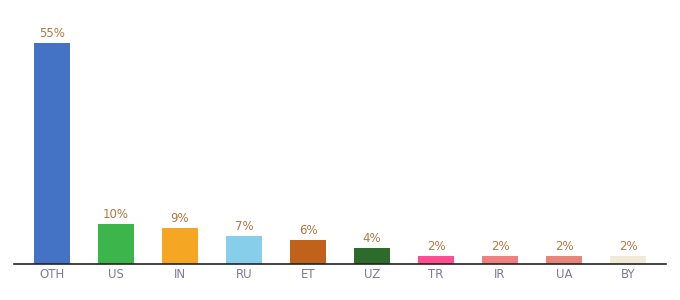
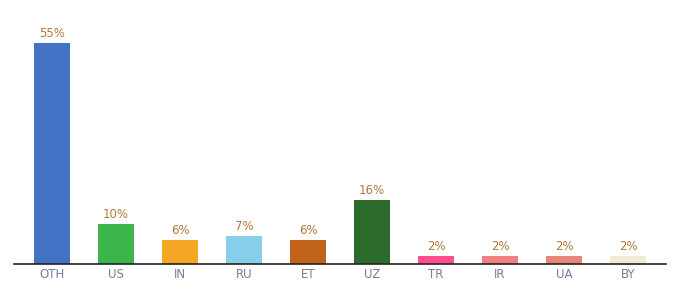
IN: 9% -> 6%
UZ: 4% -> 16%
